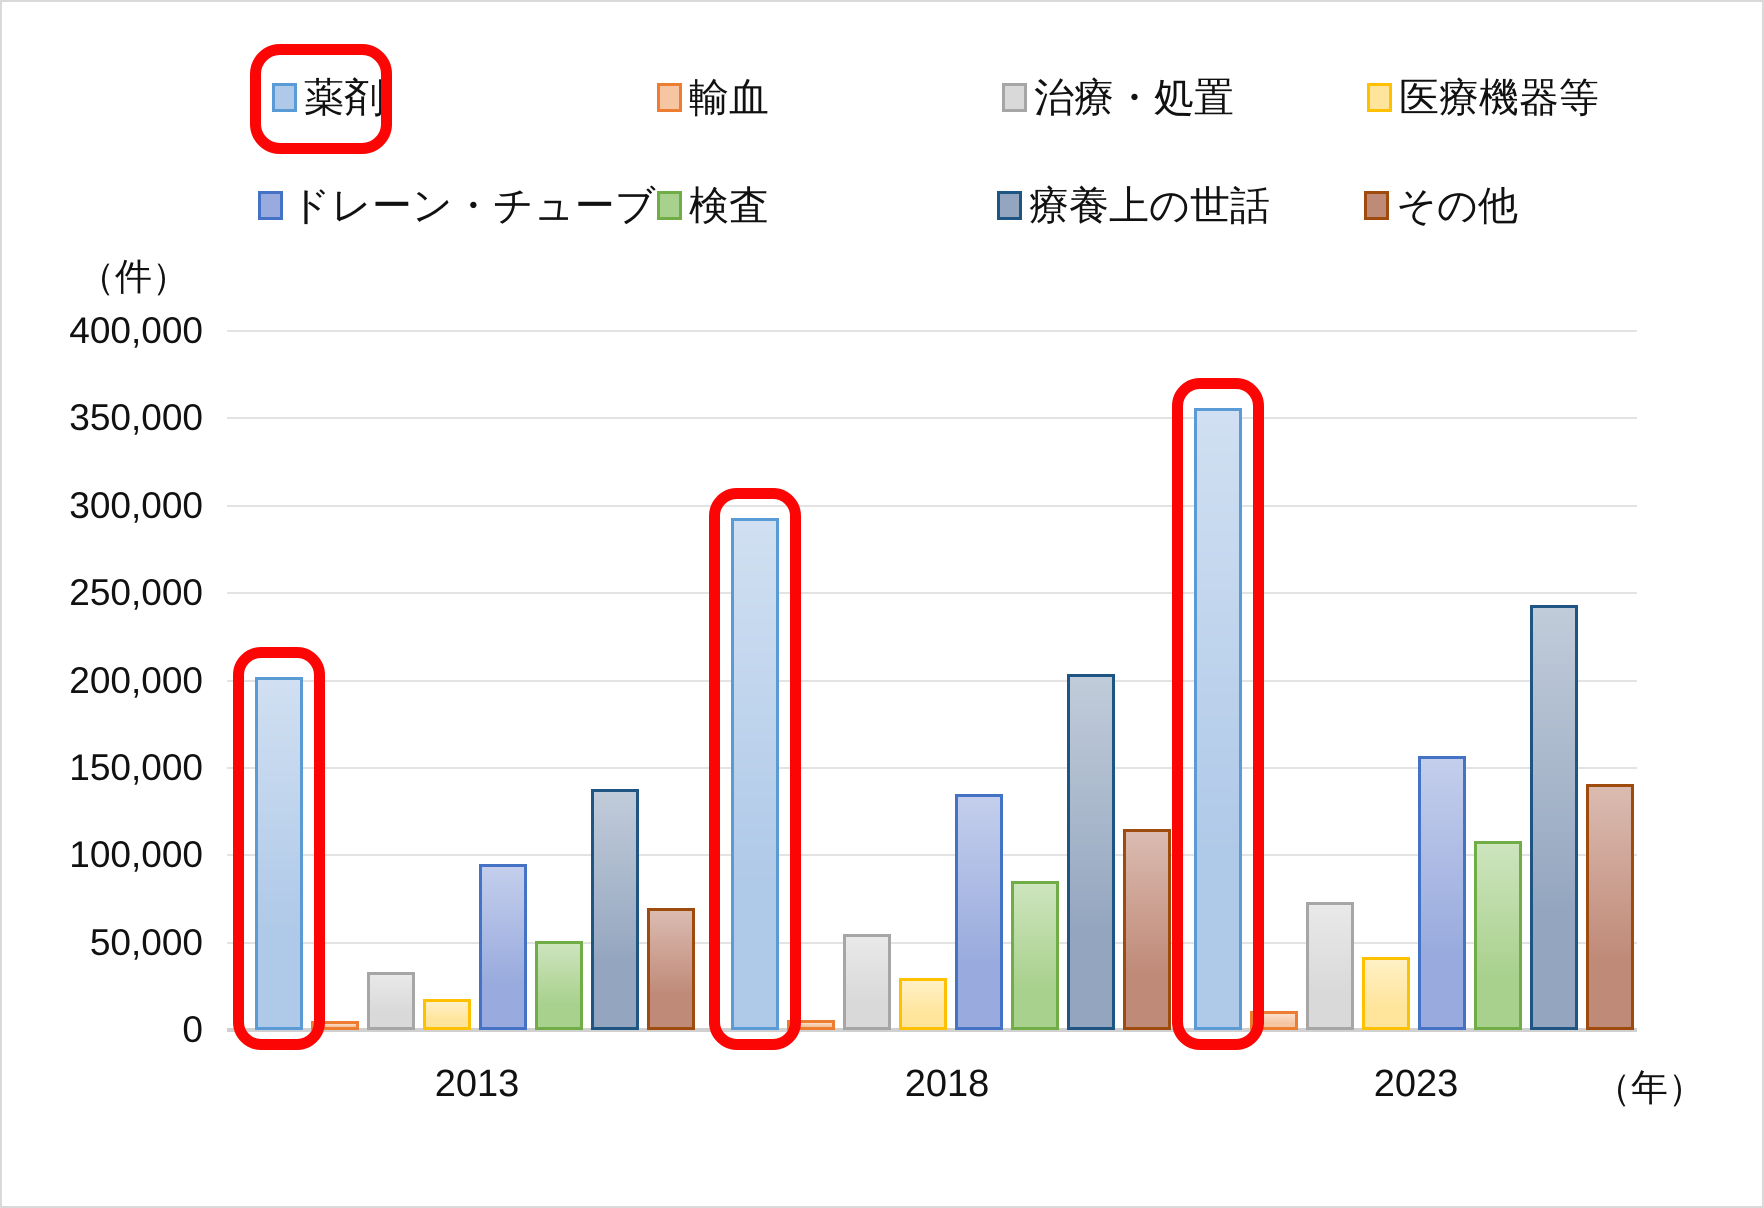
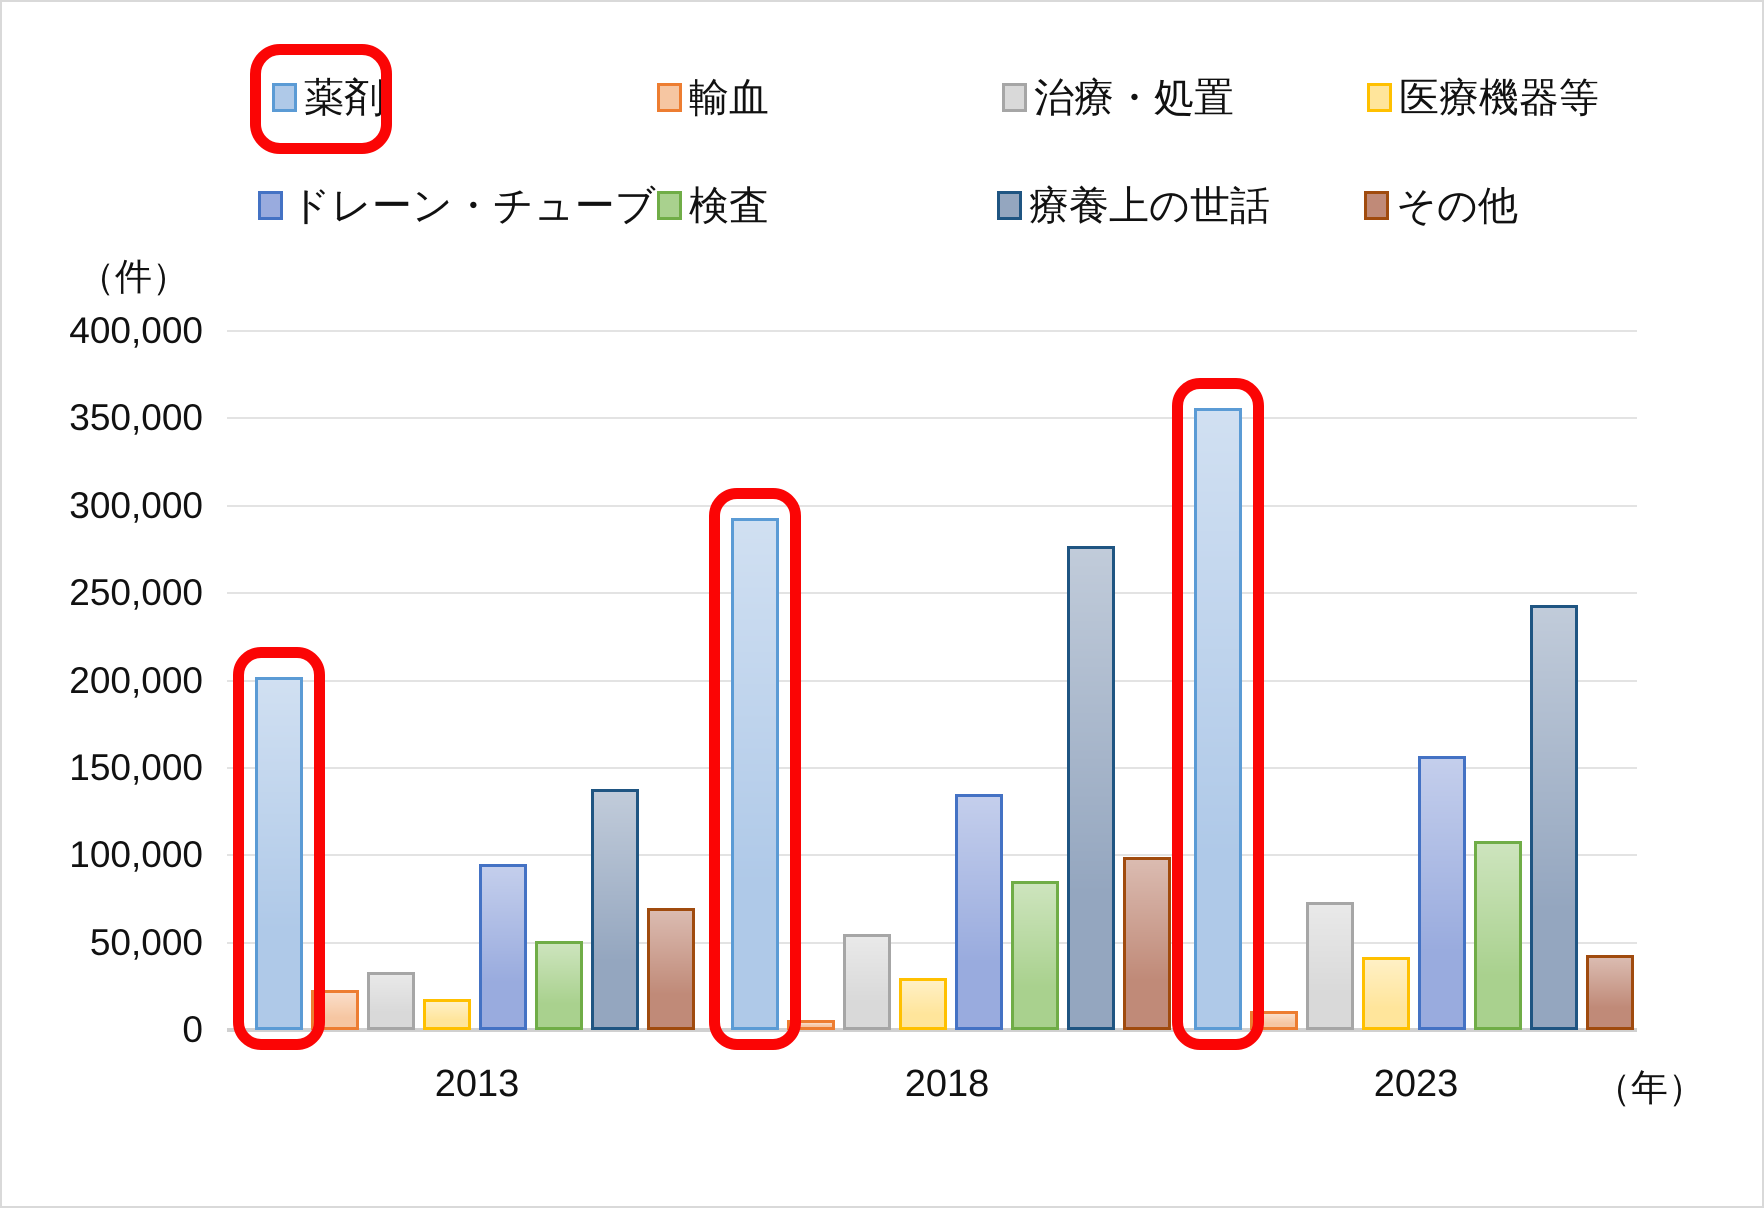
輸血/2013: 5000 -> 23000
療養上の世話/2018: 204000 -> 277000
その他/2018: 115000 -> 99000
その他/2023: 141000 -> 43000
